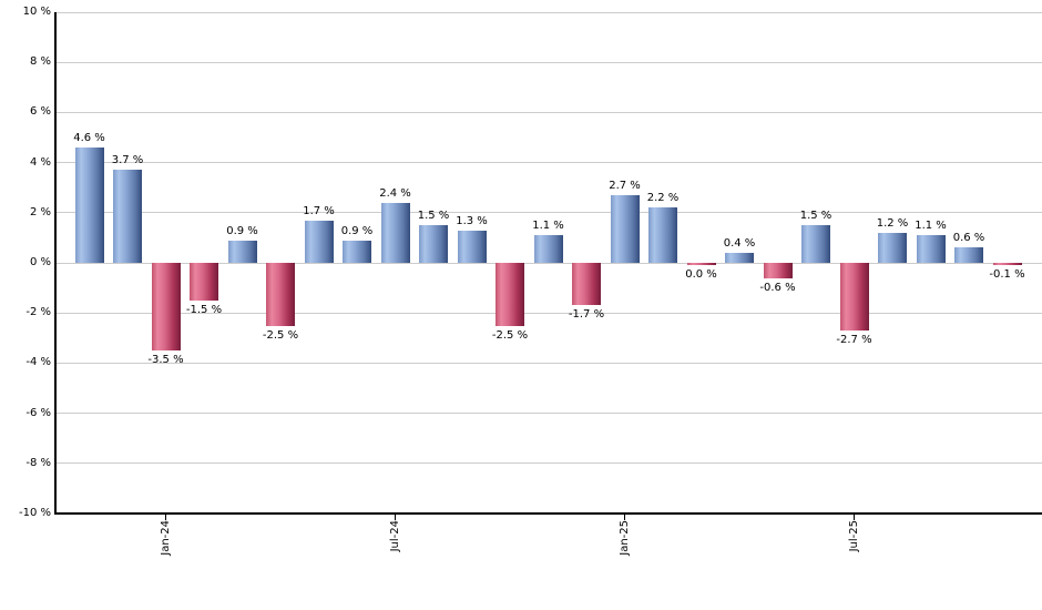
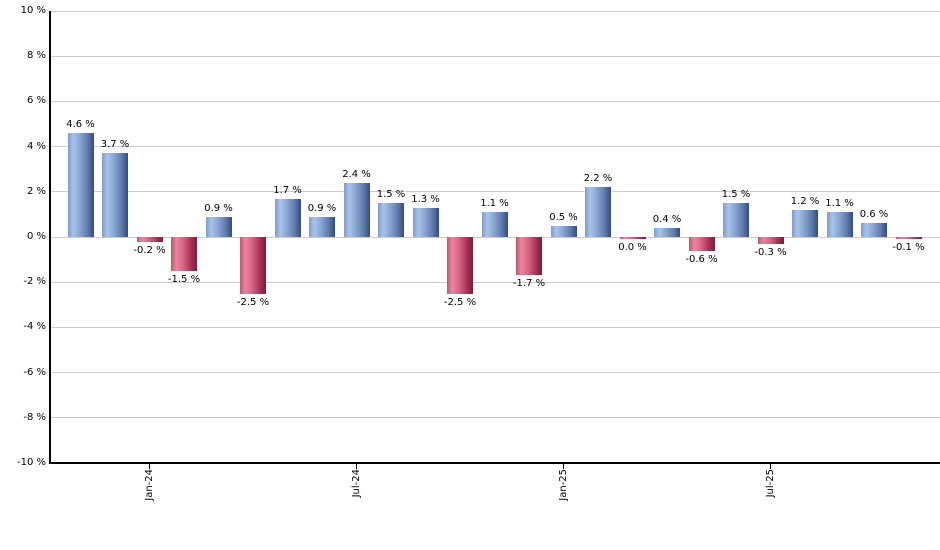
Jan-24: -3.5 -> -0.2
Jan-25: 2.7 -> 0.5
Jul-25: -2.7 -> -0.3
